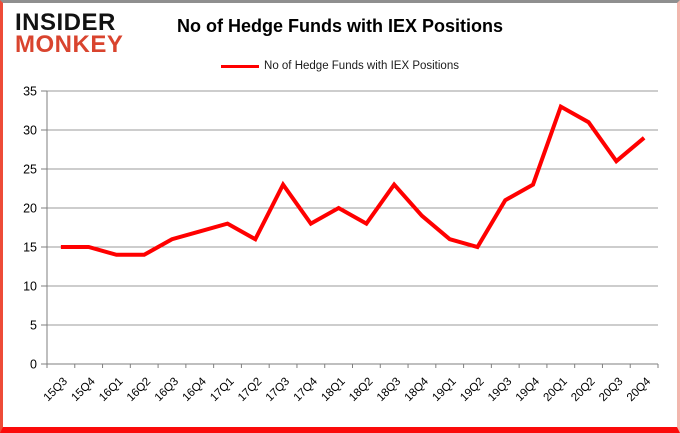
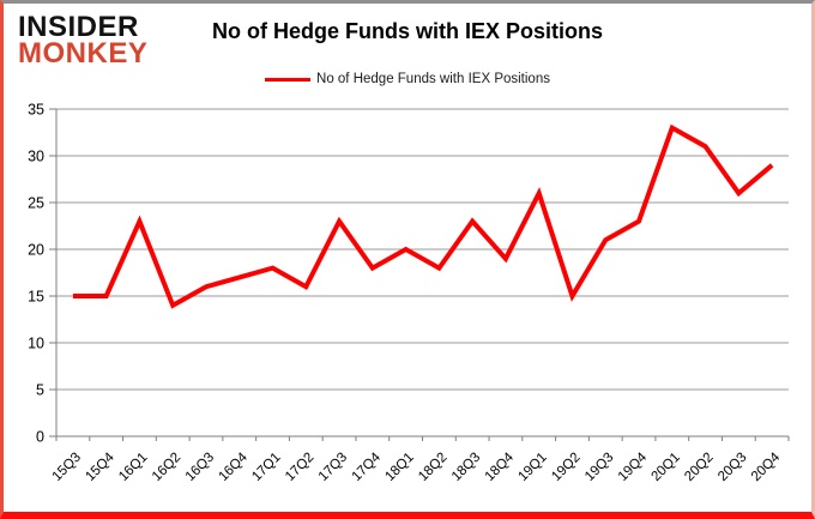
16Q1: 14 -> 23
19Q1: 16 -> 26
